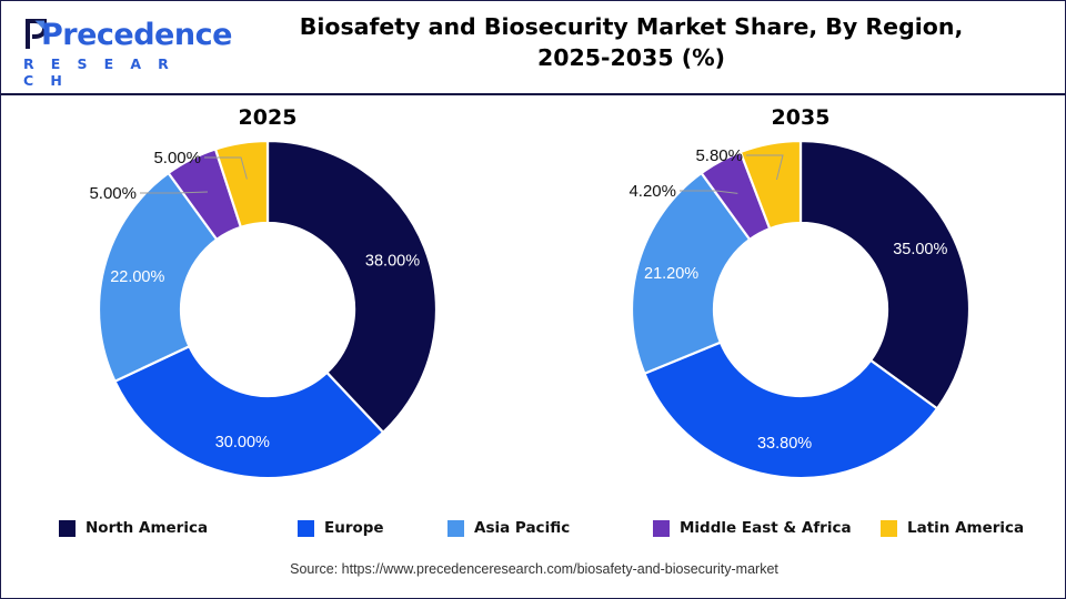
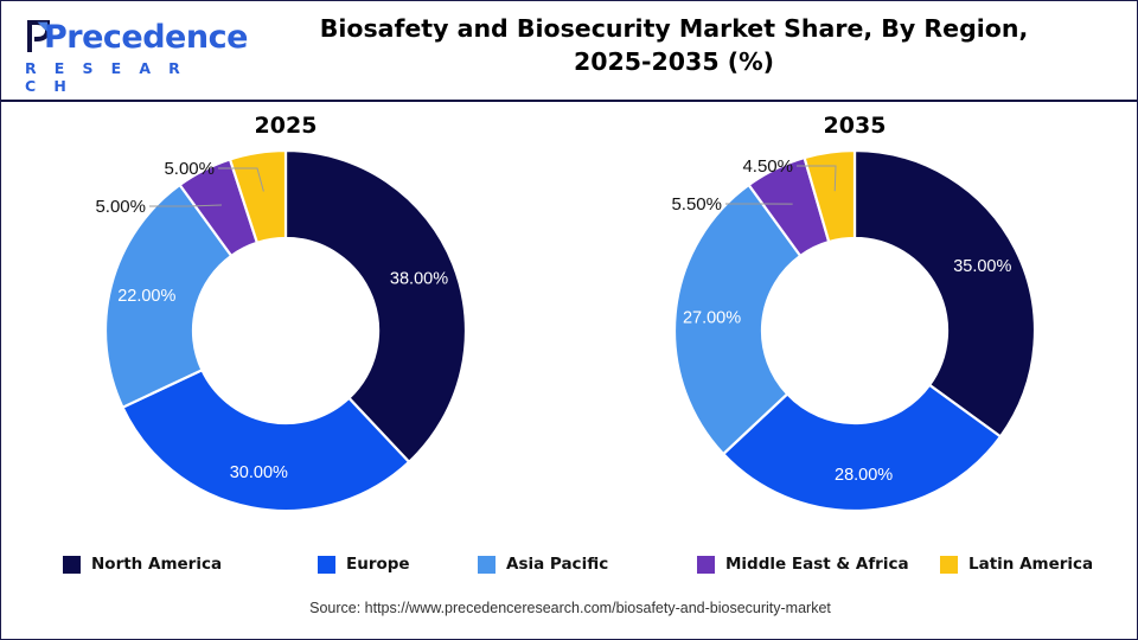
2035/Europe: 33.80% -> 28.00%
2035/Asia Pacific: 21.20% -> 27.00%
2035/Middle East & Africa: 4.20% -> 5.50%
2035/Latin America: 5.80% -> 4.50%
